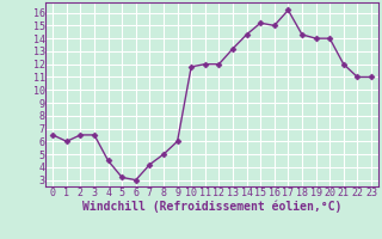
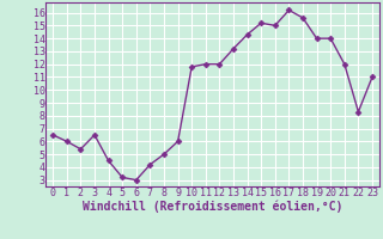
2: 6.5 -> 5.4
18: 14.3 -> 15.6
22: 11.0 -> 8.3
